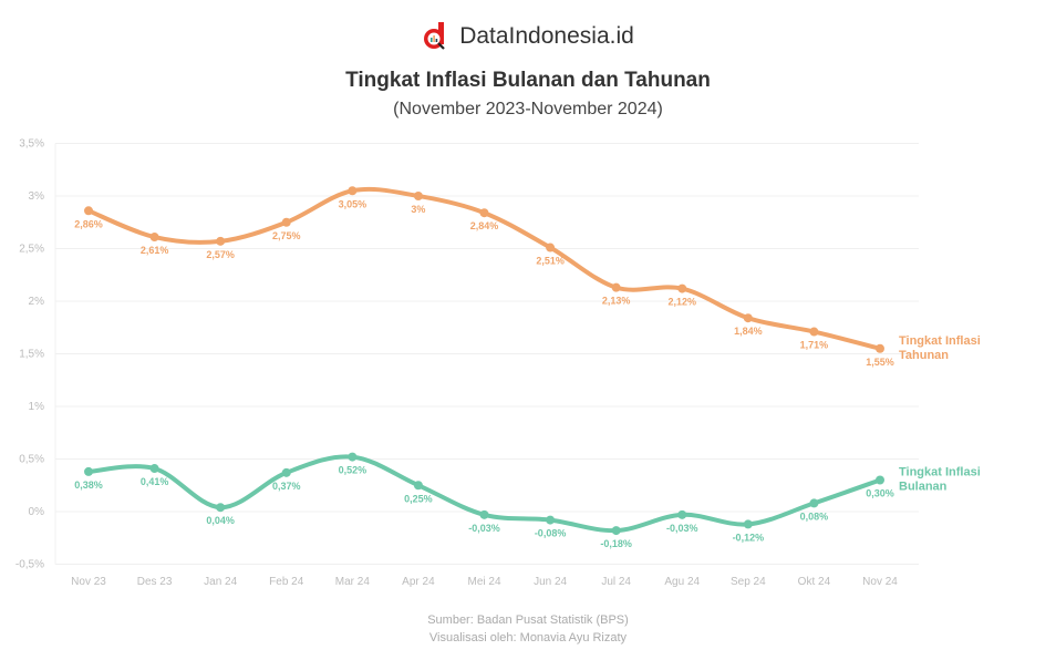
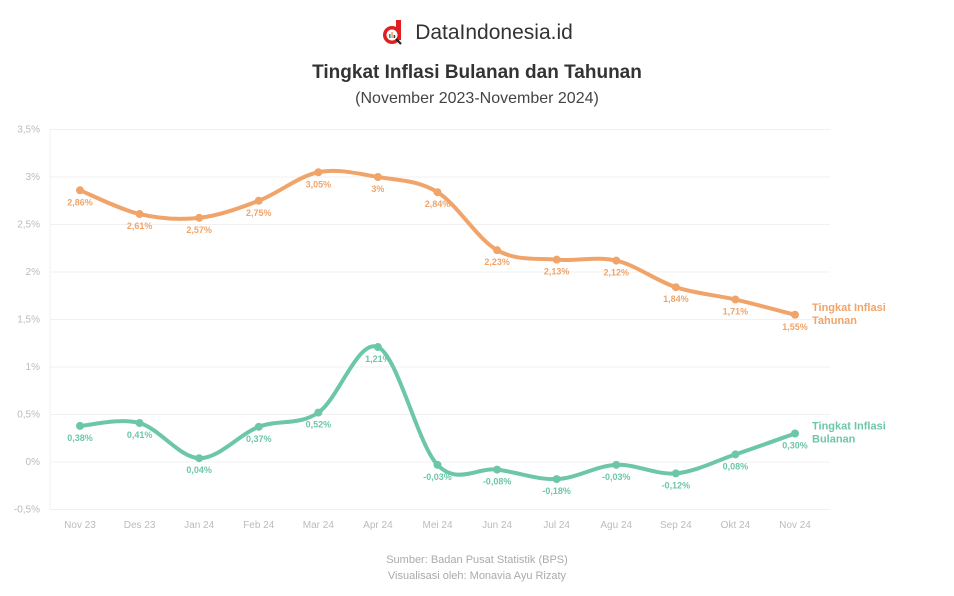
Tingkat Inflasi Bulanan/Apr 24: 0,25% -> 1,21%
Tingkat Inflasi Tahunan/Jun 24: 2,51% -> 2,23%
